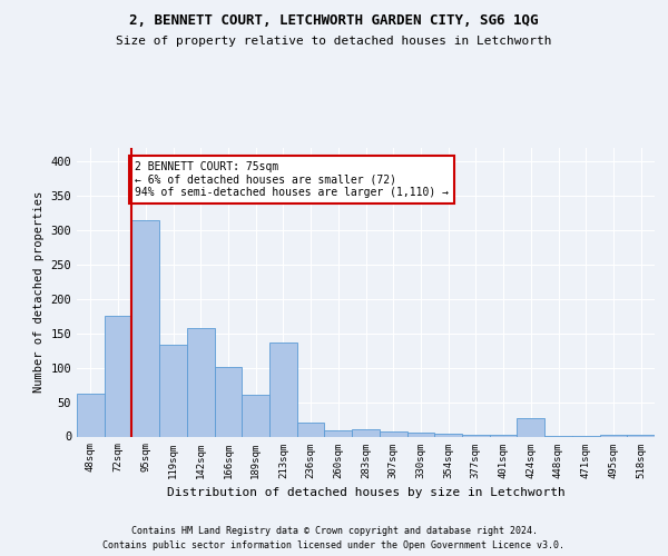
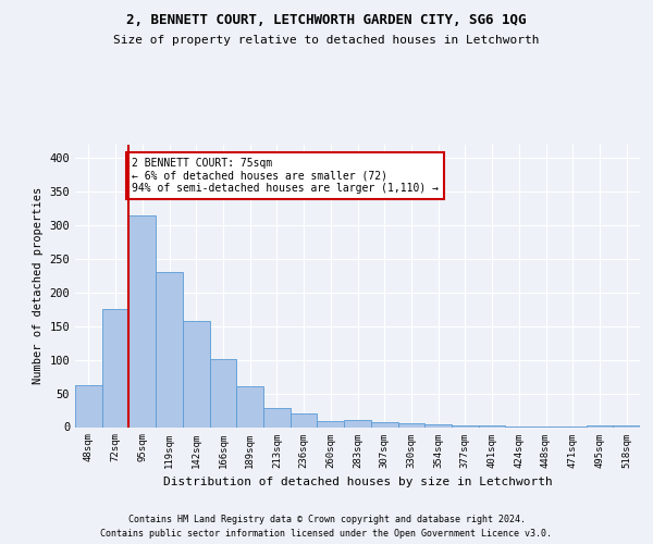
119sqm: 134 -> 230
213sqm: 136 -> 28
424sqm: 26 -> 1
